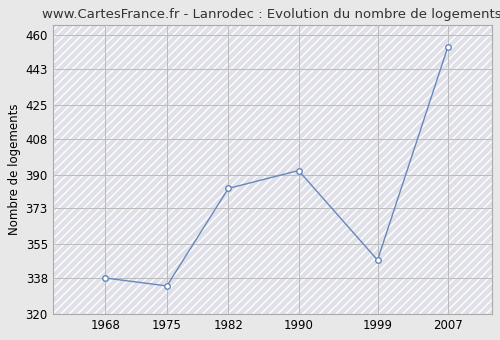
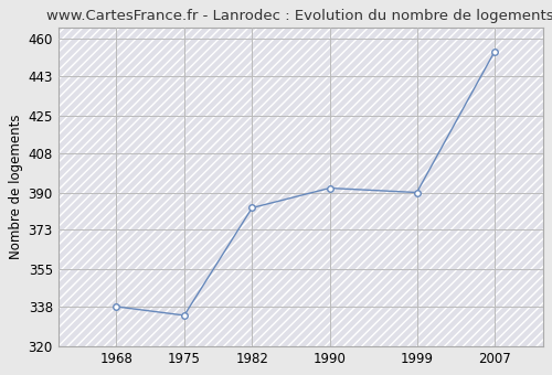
1999: 347 -> 390
